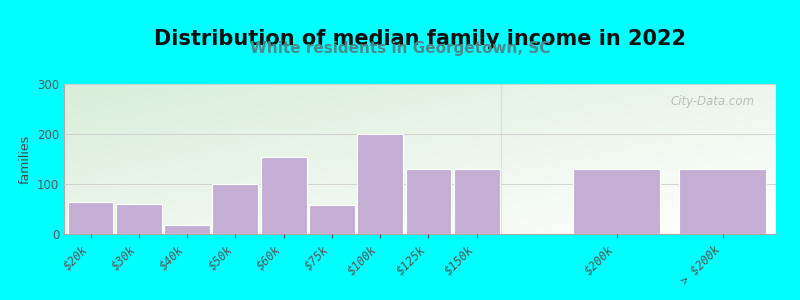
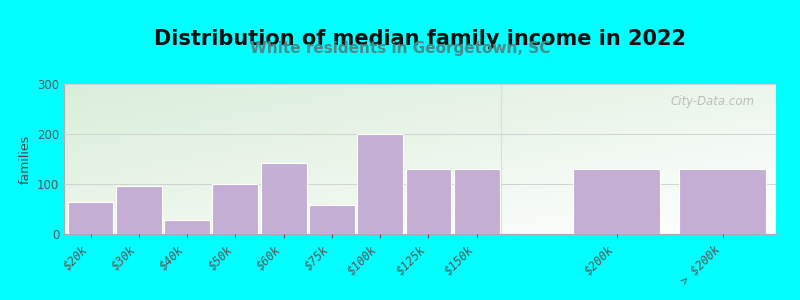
$30k: 60 -> 96
$40k: 18 -> 28
$60k: 155 -> 142
